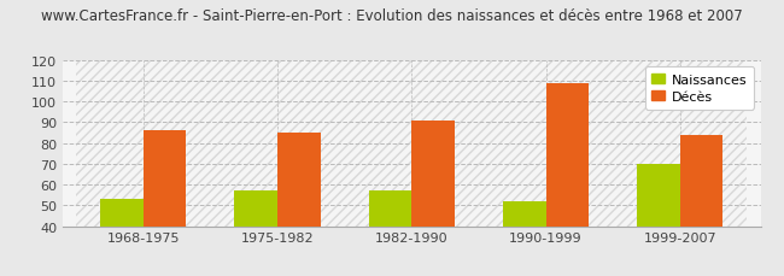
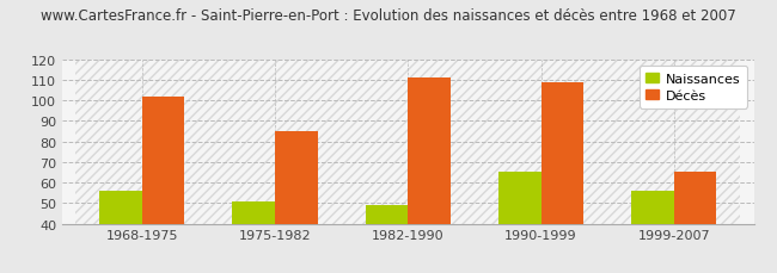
Naissances/1968-1975: 53 -> 56
Décès/1968-1975: 86 -> 102
Naissances/1975-1982: 57 -> 51
Naissances/1982-1990: 57 -> 49
Décès/1982-1990: 91 -> 111
Naissances/1990-1999: 52 -> 65
Naissances/1999-2007: 70 -> 56
Décès/1999-2007: 84 -> 65
